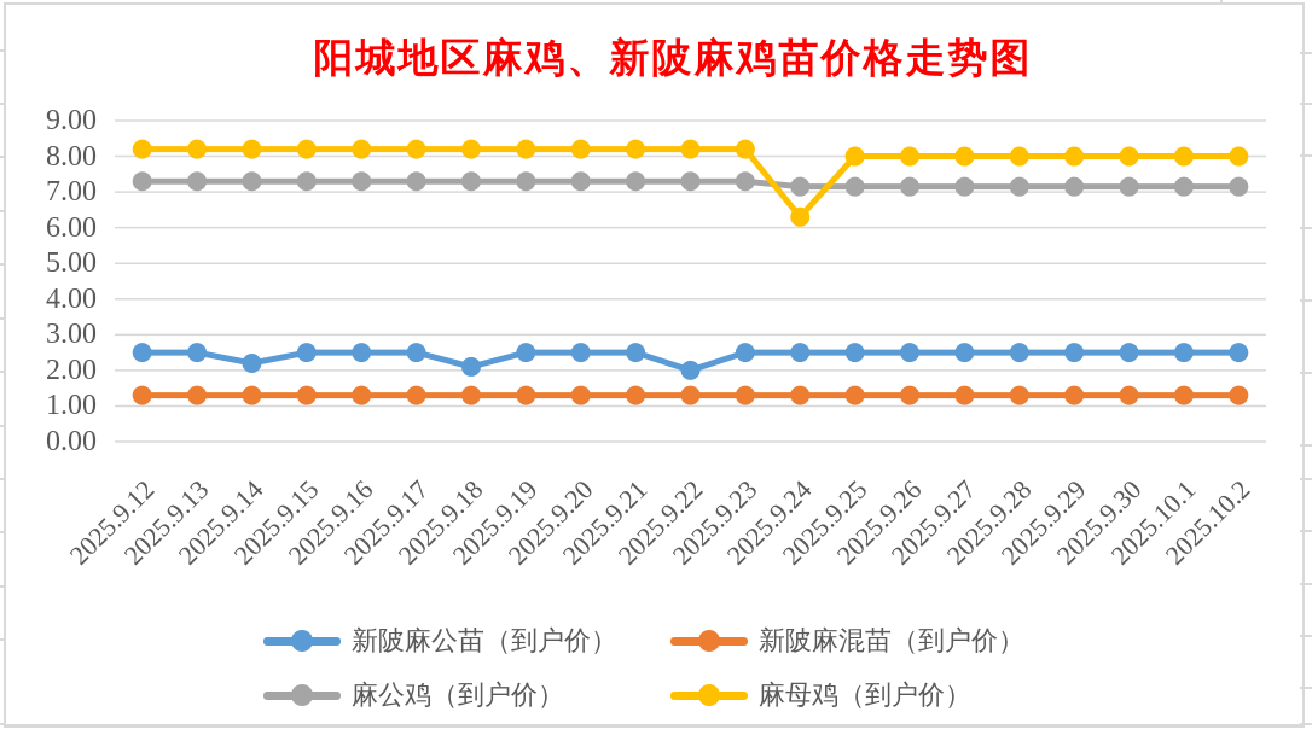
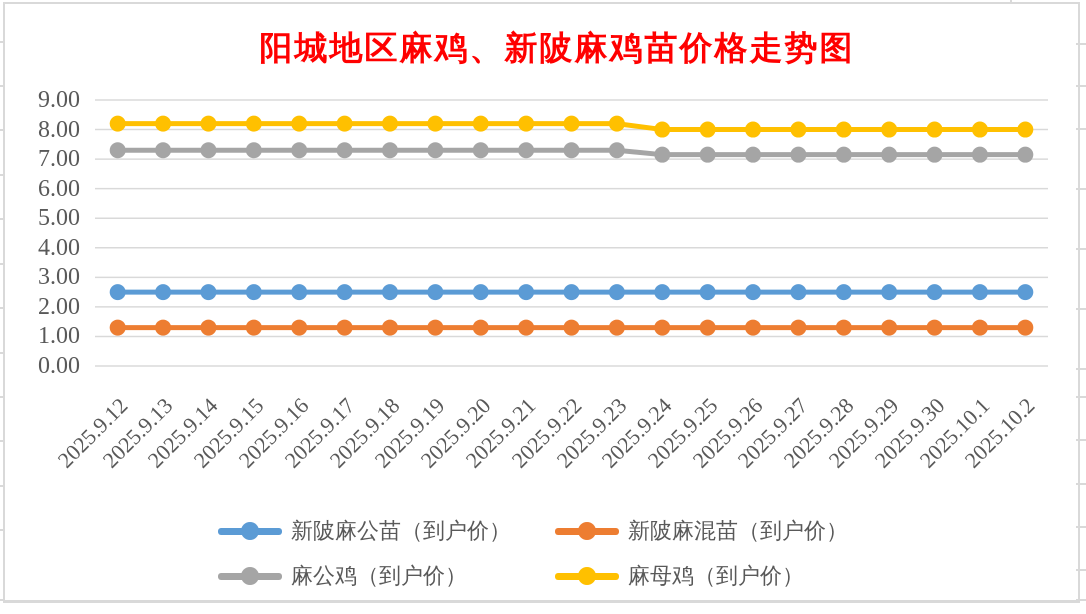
新陂麻公苗（到户价）/2025.9.14: 2.2 -> 2.5
新陂麻公苗（到户价）/2025.9.18: 2.1 -> 2.5
新陂麻公苗（到户价）/2025.9.22: 2.0 -> 2.5
麻母鸡（到户价）/2025.9.24: 6.3 -> 8.0
